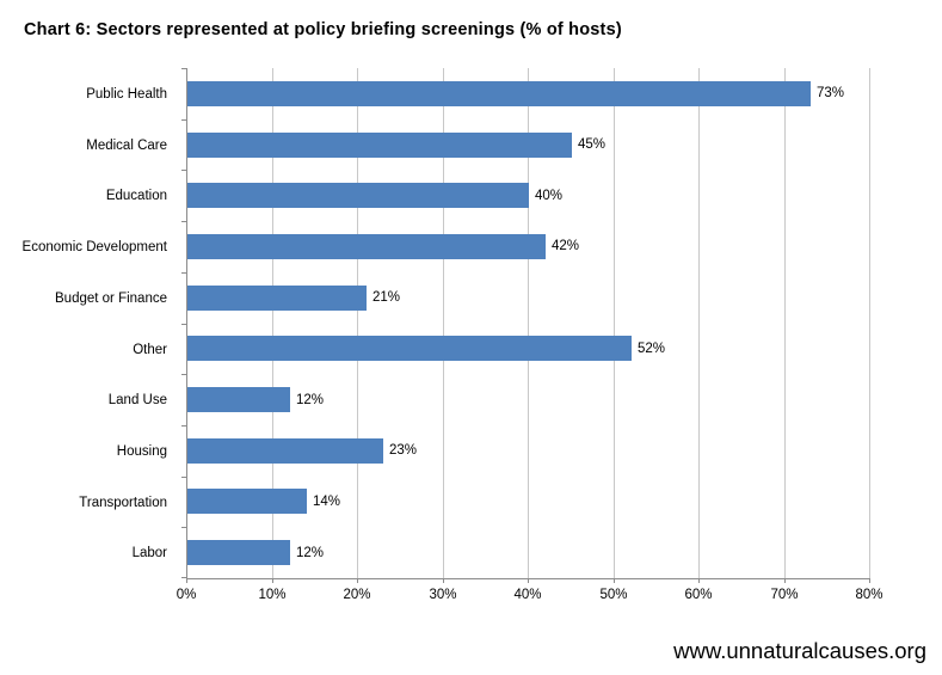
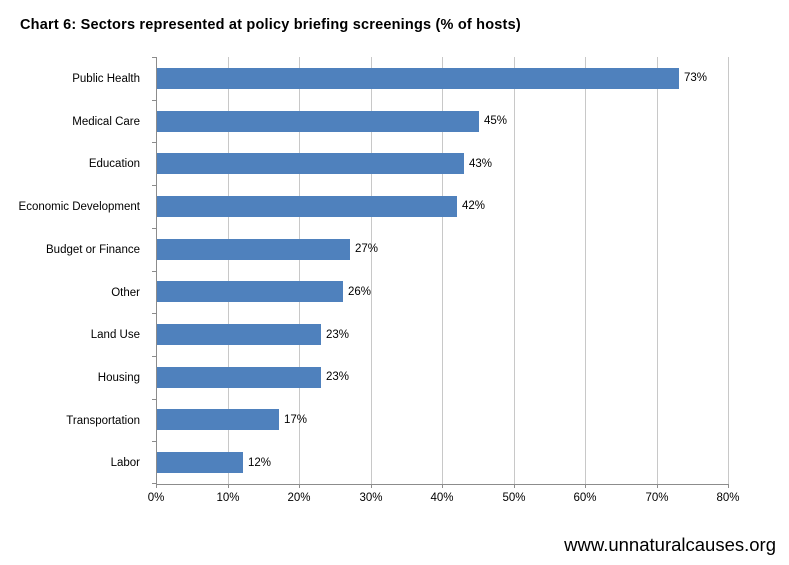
Education: 40% -> 43%
Budget or Finance: 21% -> 27%
Other: 52% -> 26%
Land Use: 12% -> 23%
Transportation: 14% -> 17%
